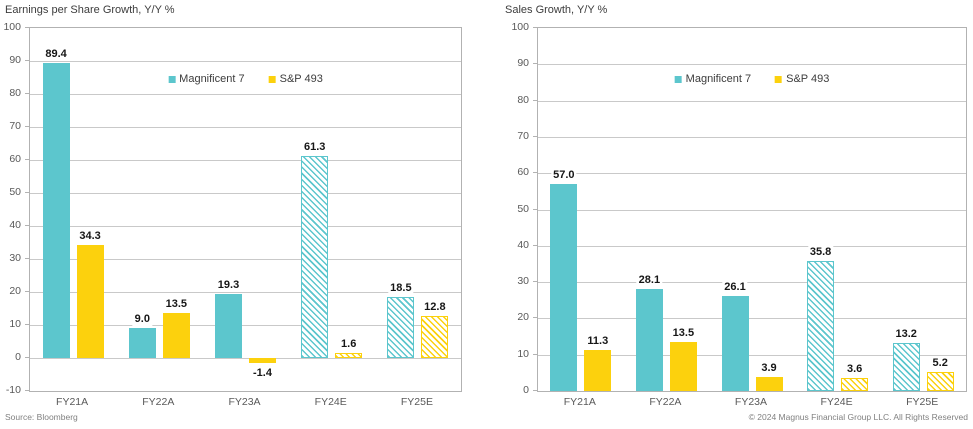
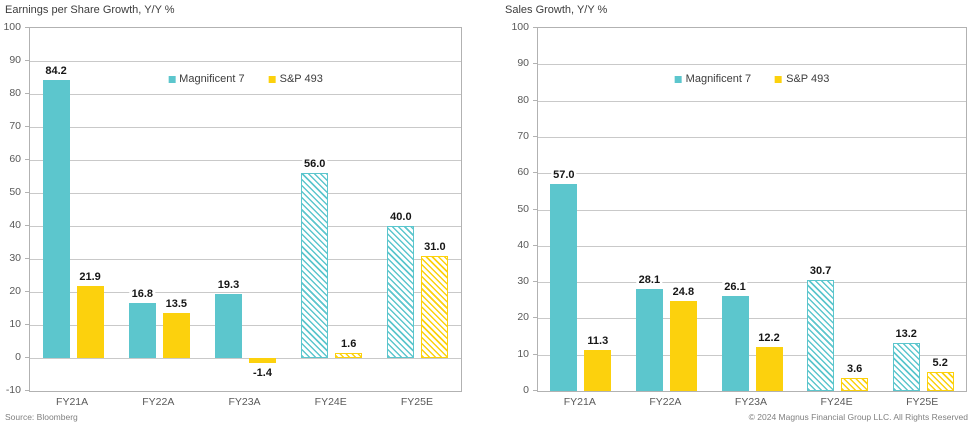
Earnings per Share Growth, Y/Y %/Magnificent 7/FY21A: 89.4 -> 84.2
Earnings per Share Growth, Y/Y %/S&P 493/FY21A: 34.3 -> 21.9
Earnings per Share Growth, Y/Y %/Magnificent 7/FY22A: 9.0 -> 16.8
Earnings per Share Growth, Y/Y %/Magnificent 7/FY24E: 61.3 -> 56.0
Earnings per Share Growth, Y/Y %/Magnificent 7/FY25E: 18.5 -> 40.0
Earnings per Share Growth, Y/Y %/S&P 493/FY25E: 12.8 -> 31.0
Sales Growth, Y/Y %/S&P 493/FY22A: 13.5 -> 24.8
Sales Growth, Y/Y %/S&P 493/FY23A: 3.9 -> 12.2
Sales Growth, Y/Y %/Magnificent 7/FY24E: 35.8 -> 30.7
